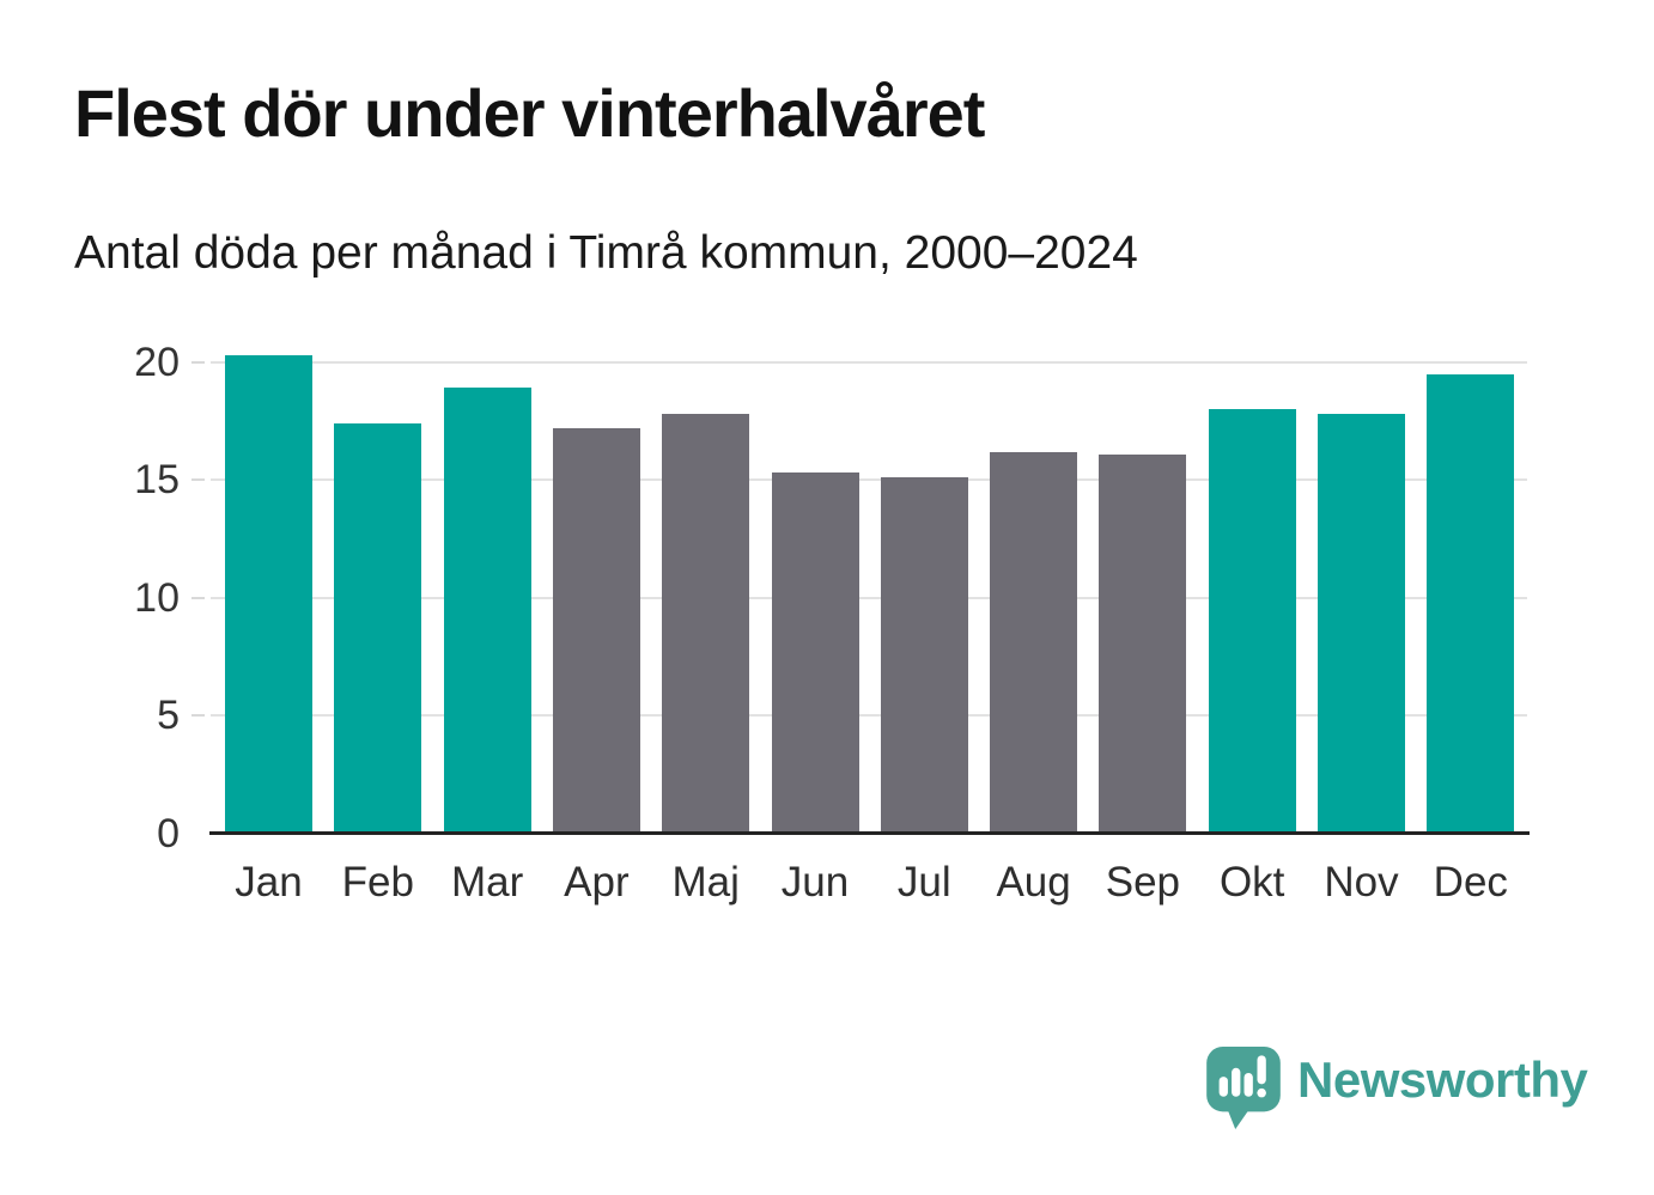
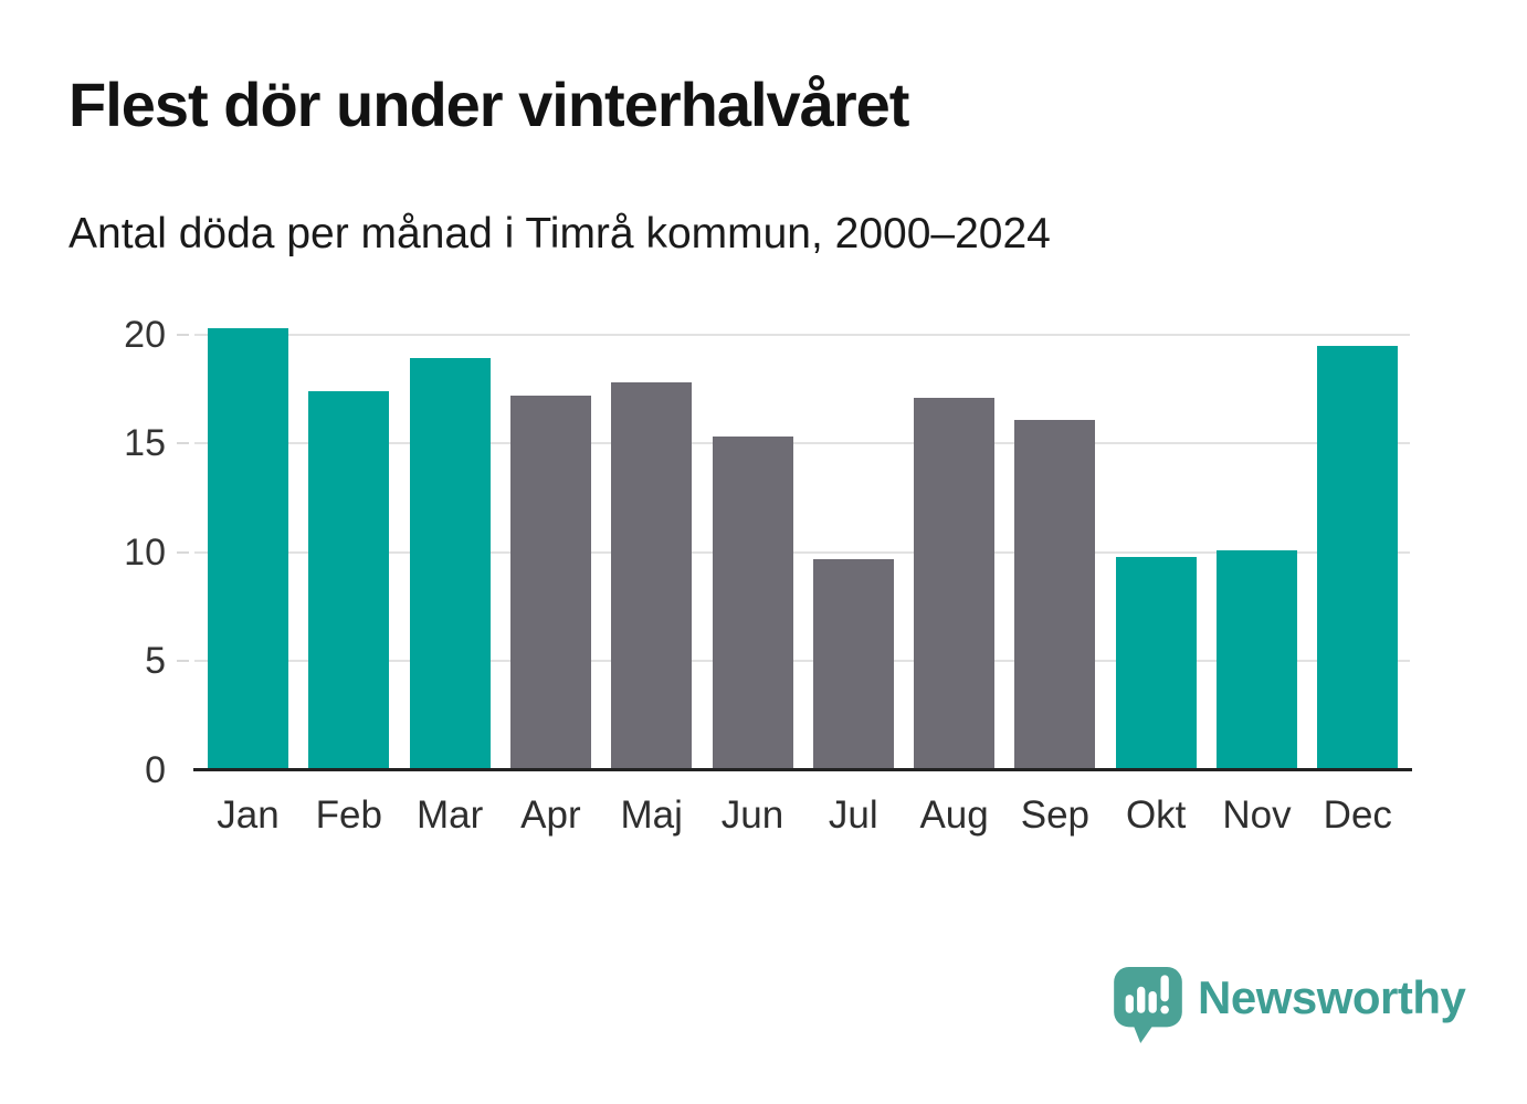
Jul: 15.1 -> 9.7
Aug: 16.2 -> 17.1
Okt: 18.0 -> 9.8
Nov: 17.8 -> 10.1
